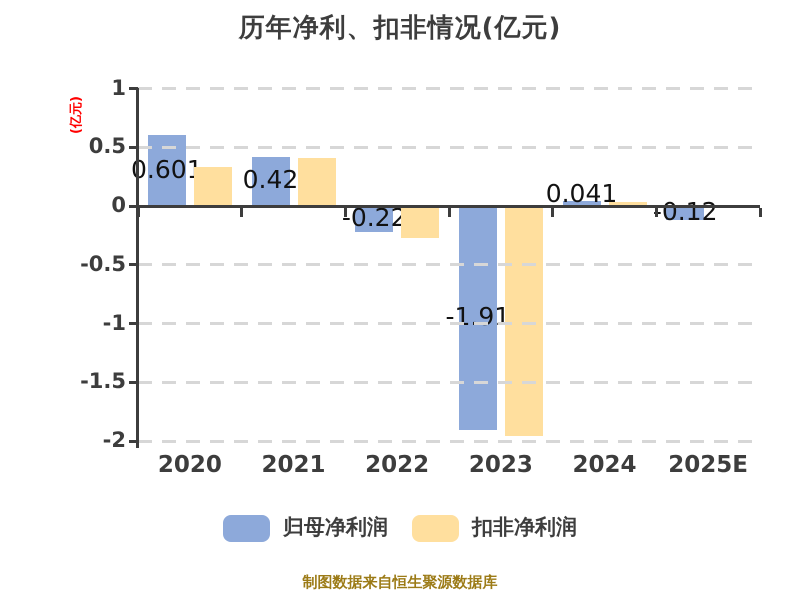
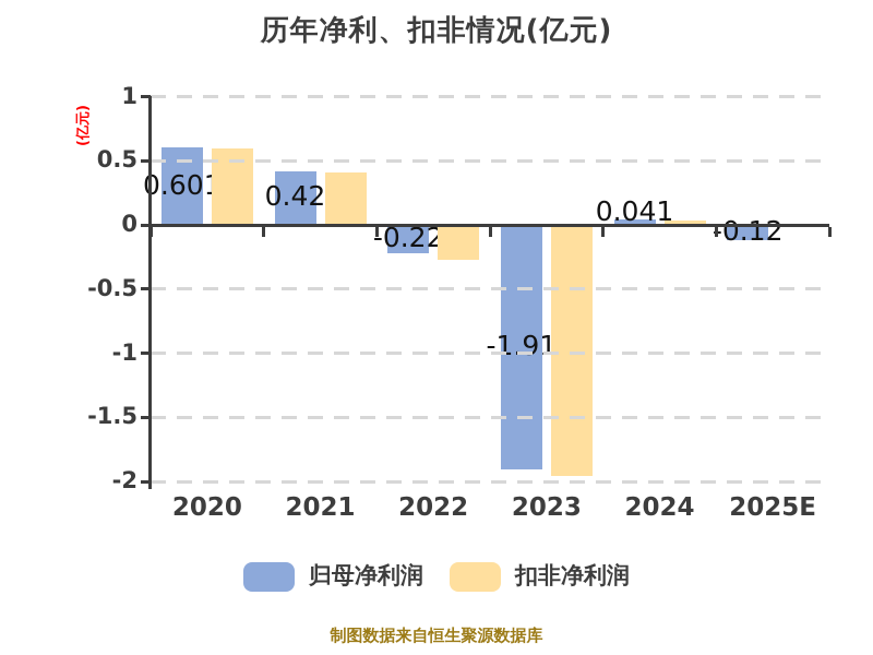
扣非净利润/2020: 0.33 -> 0.60
